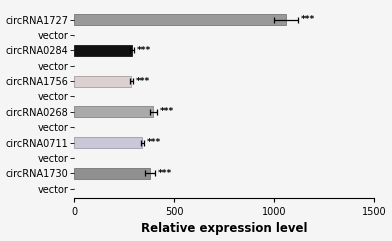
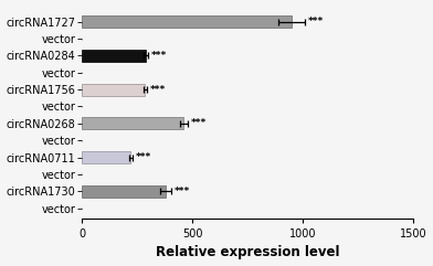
circRNA1727: 1060 -> 950
circRNA0268: 395 -> 460
circRNA0711: 340 -> 220
